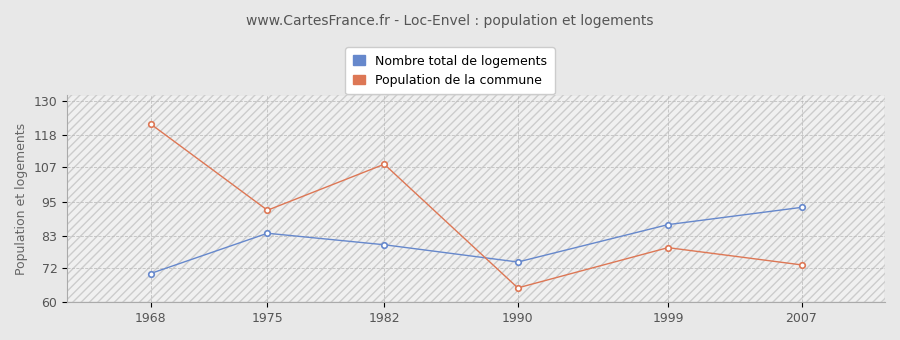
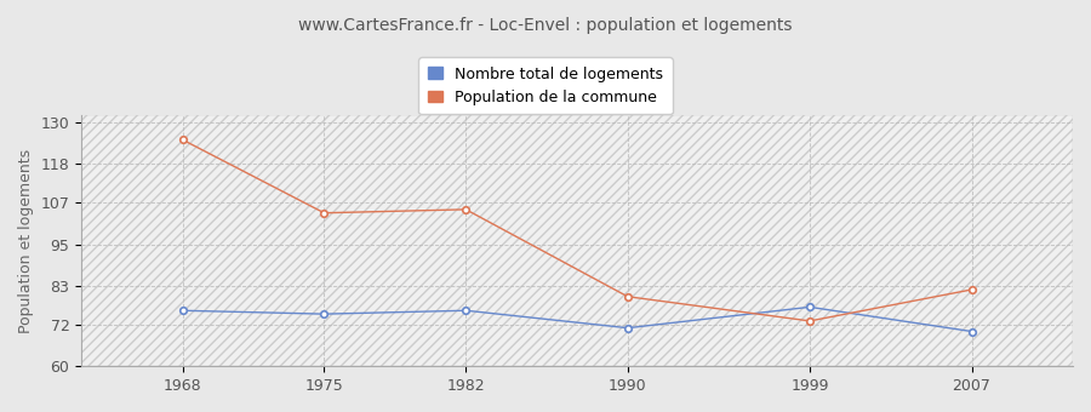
Nombre total de logements/1968: 70 -> 76
Population de la commune/1968: 122 -> 125
Nombre total de logements/1975: 84 -> 75
Population de la commune/1975: 92 -> 104
Nombre total de logements/1982: 80 -> 76
Population de la commune/1982: 108 -> 105
Nombre total de logements/1990: 74 -> 71
Population de la commune/1990: 65 -> 80
Nombre total de logements/1999: 87 -> 77
Population de la commune/1999: 79 -> 73
Nombre total de logements/2007: 93 -> 70
Population de la commune/2007: 73 -> 82
